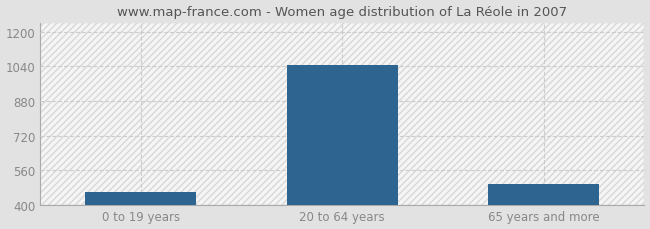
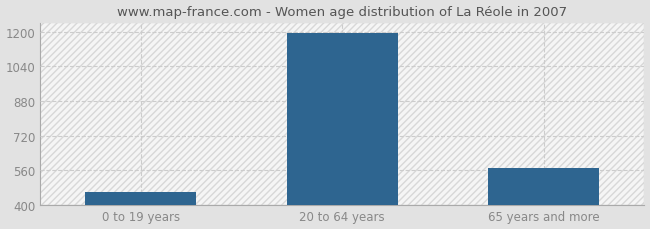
20 to 64 years: 1045 -> 1193
65 years and more: 495 -> 572
